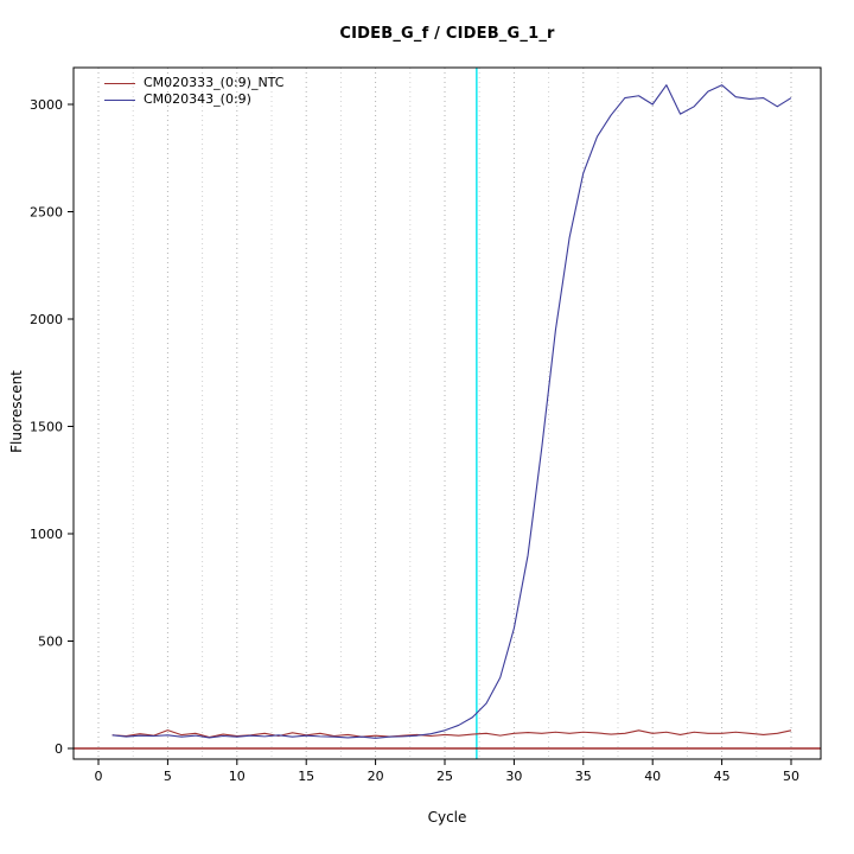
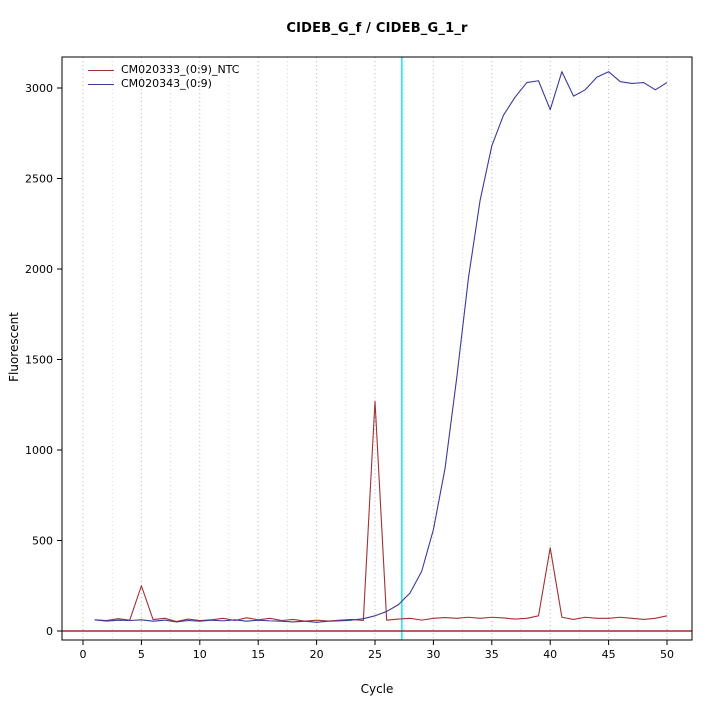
CM020333_(0:9)_NTC/5: 80 -> 250
CM020333_(0:9)_NTC/25: 60 -> 1270
CM020333_(0:9)_NTC/40: 70 -> 460
CM020343_(0:9)/40: 3000 -> 2880
